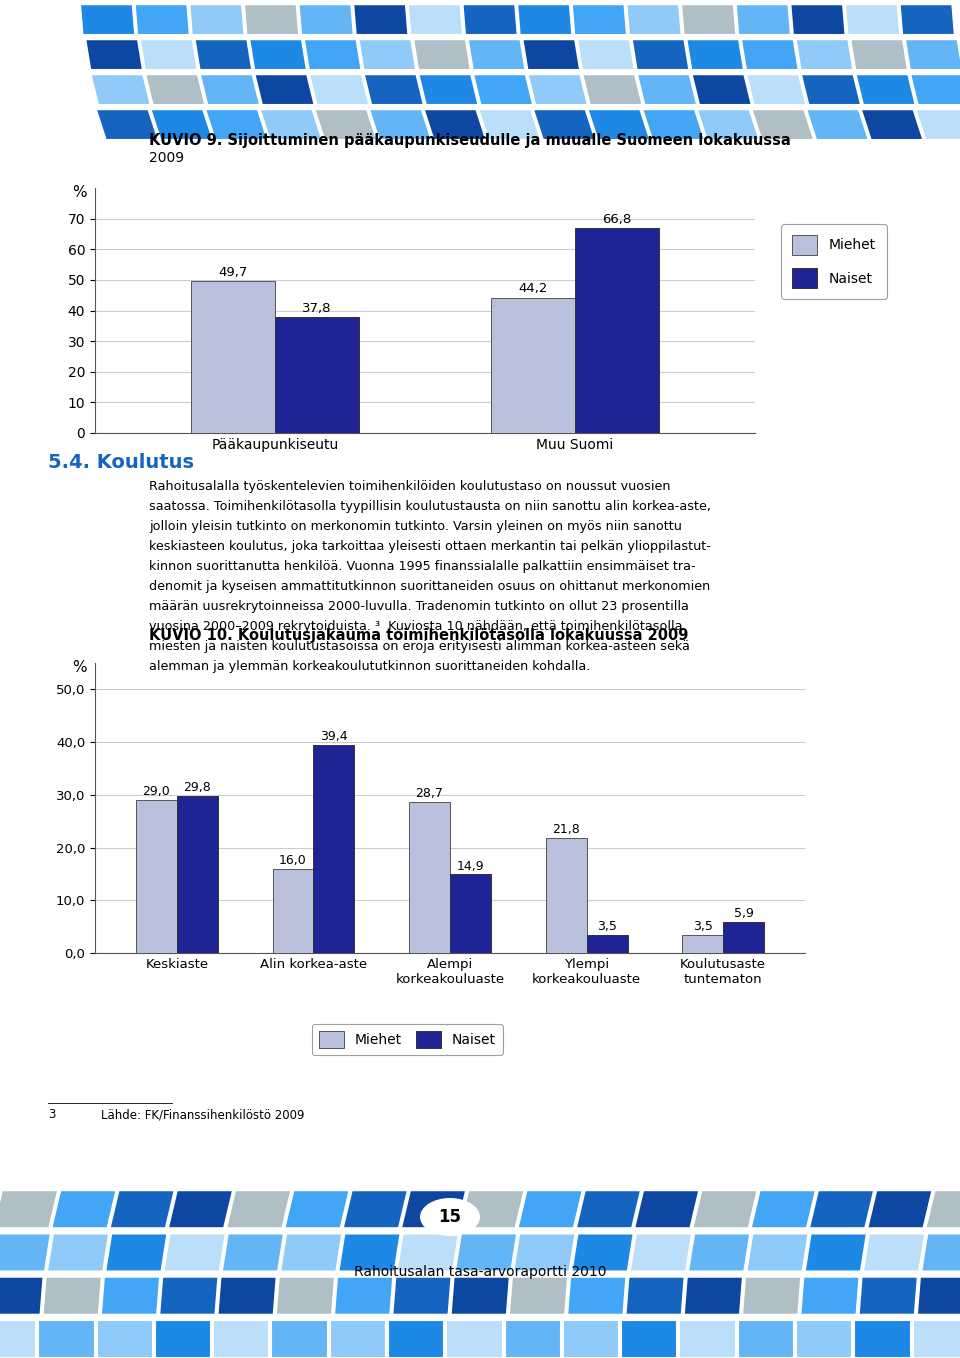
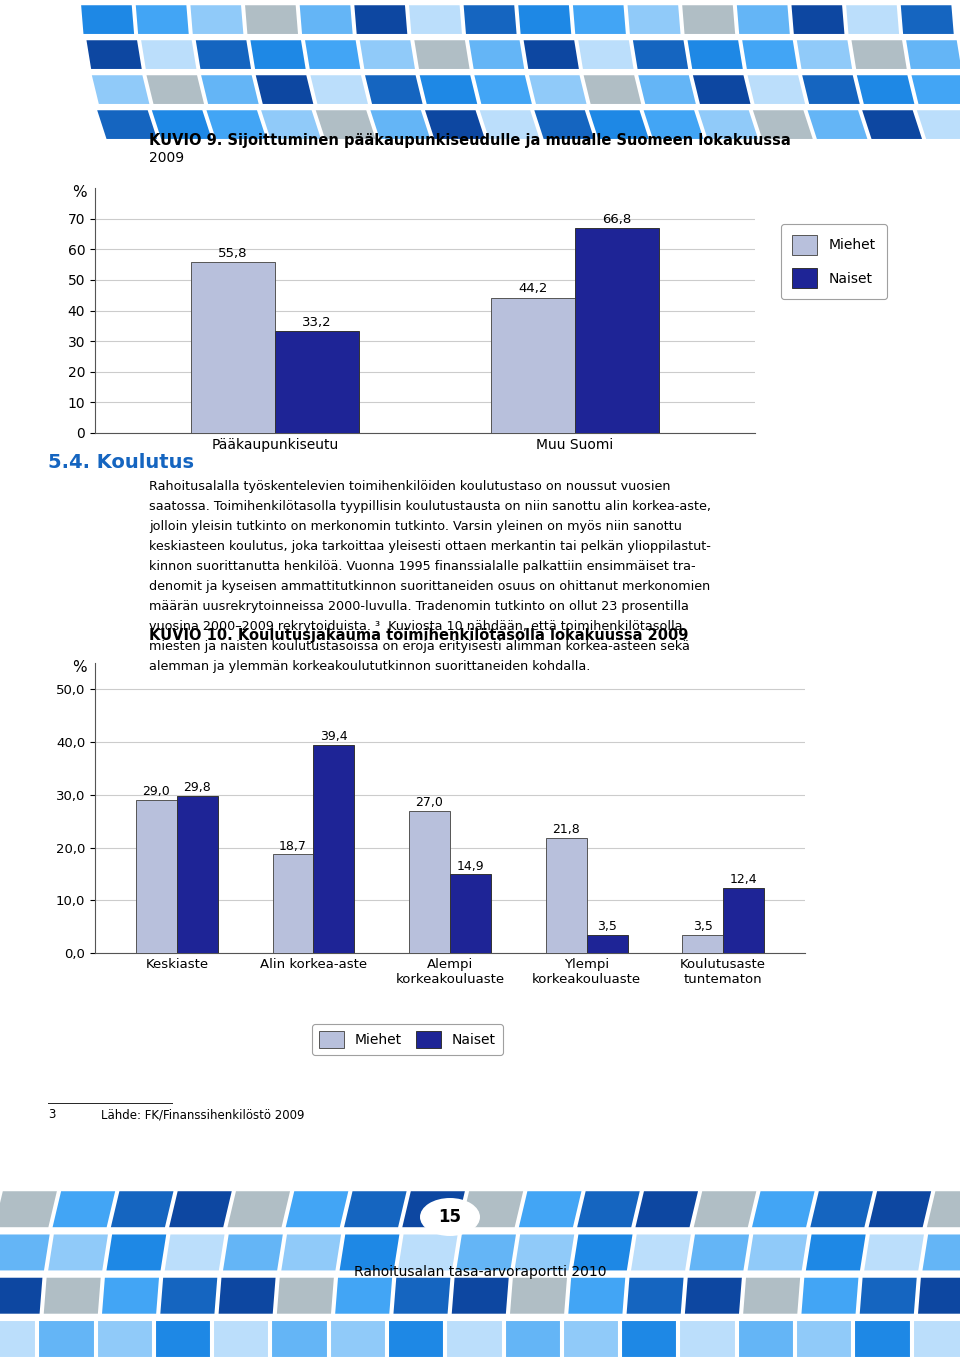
Miehet/Pääkaupunkiseutu: 49,7 -> 55,8
Naiset/Pääkaupunkiseutu: 37,8 -> 33,2
Miehet/Alin korkea-aste: 16,0 -> 18,7
Miehet/Alempi korkeakouluaste: 28,7 -> 27,0
Naiset/Koulutusaste tuntematon: 5,9 -> 12,4
